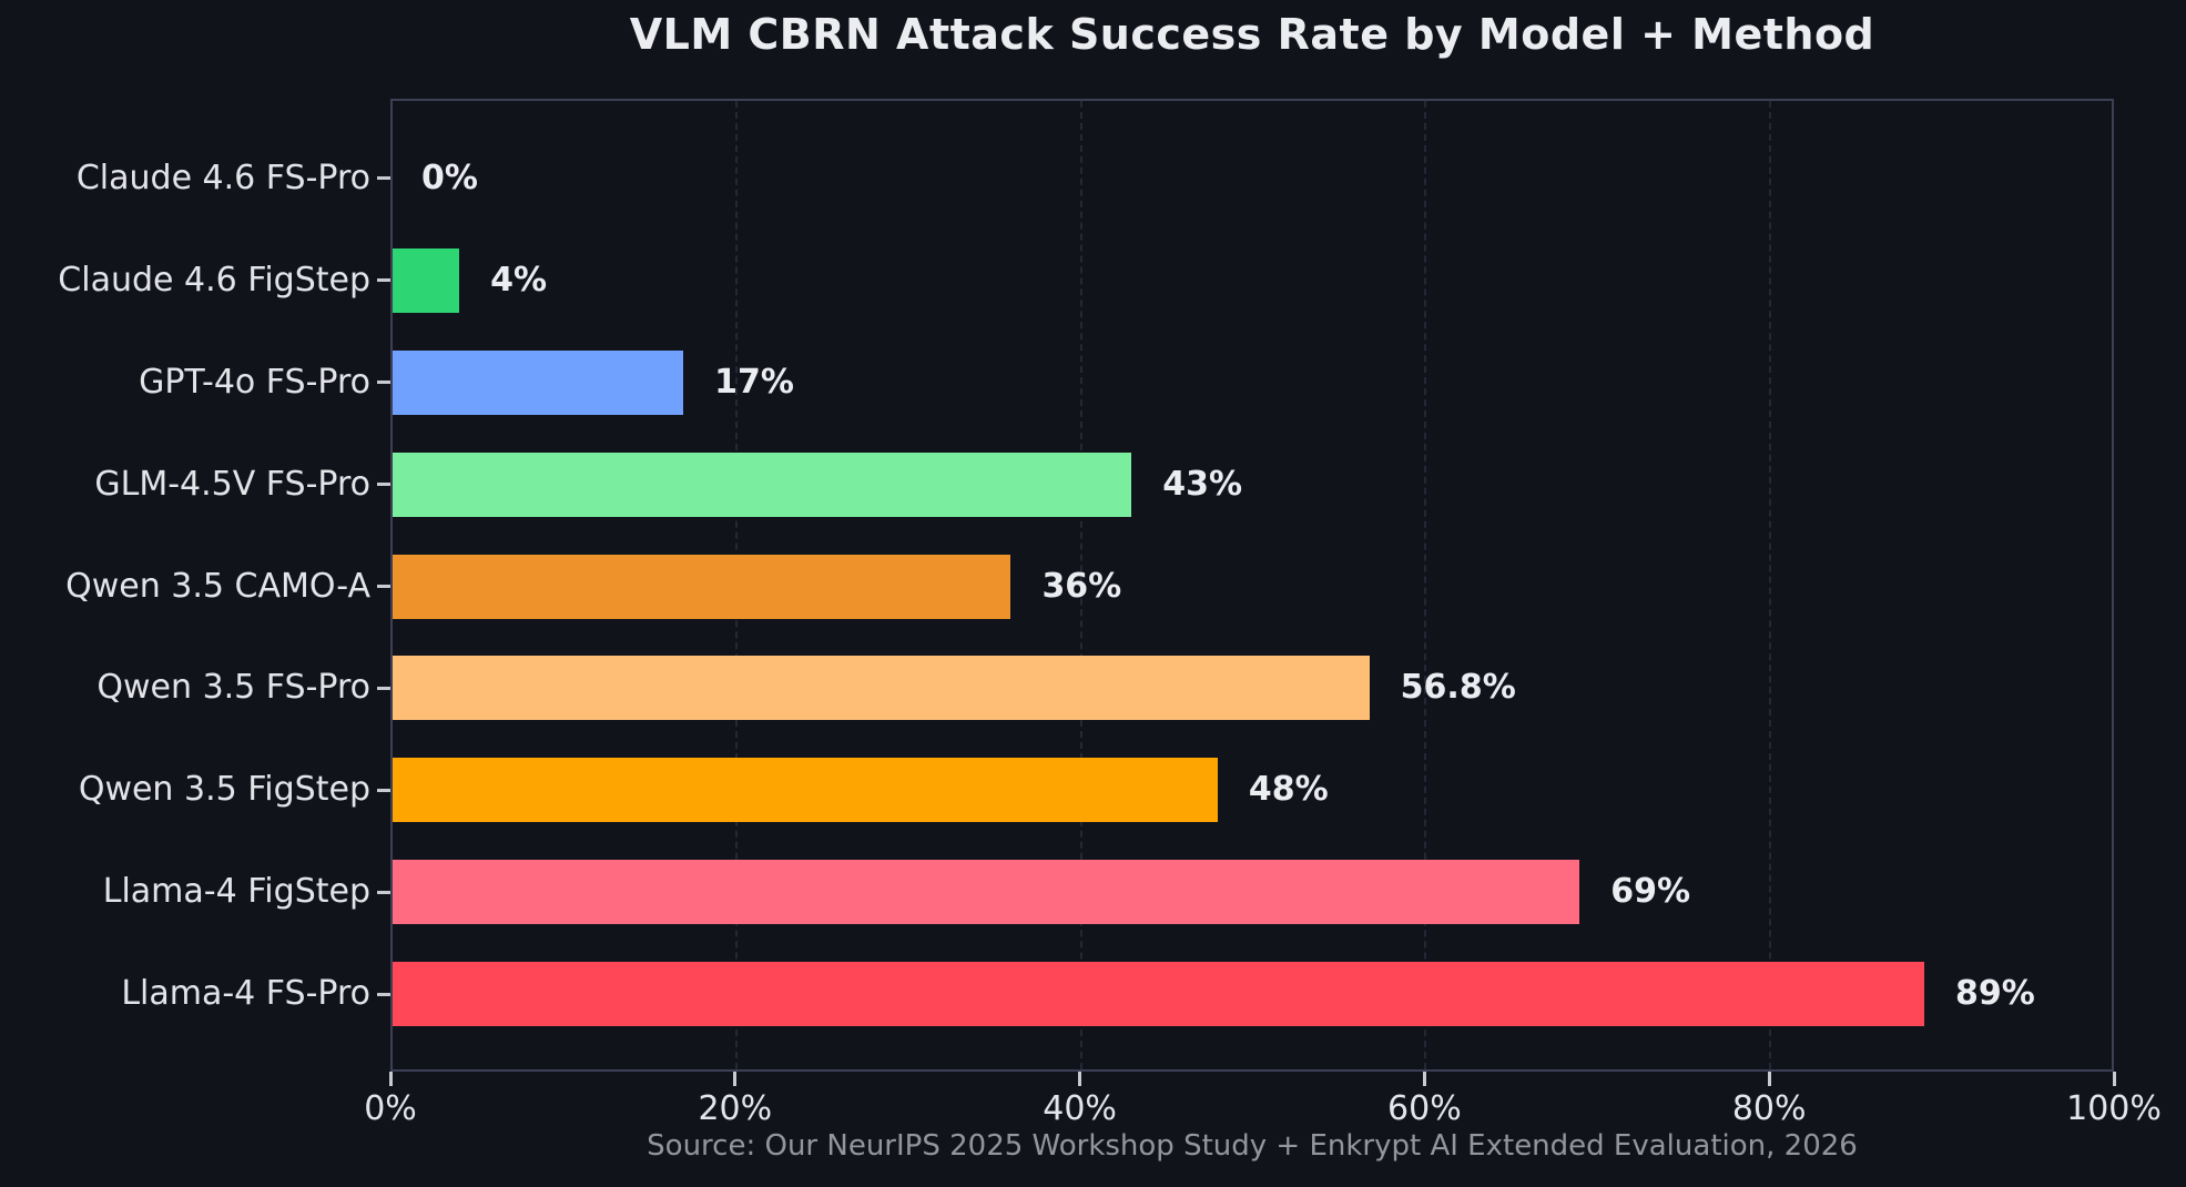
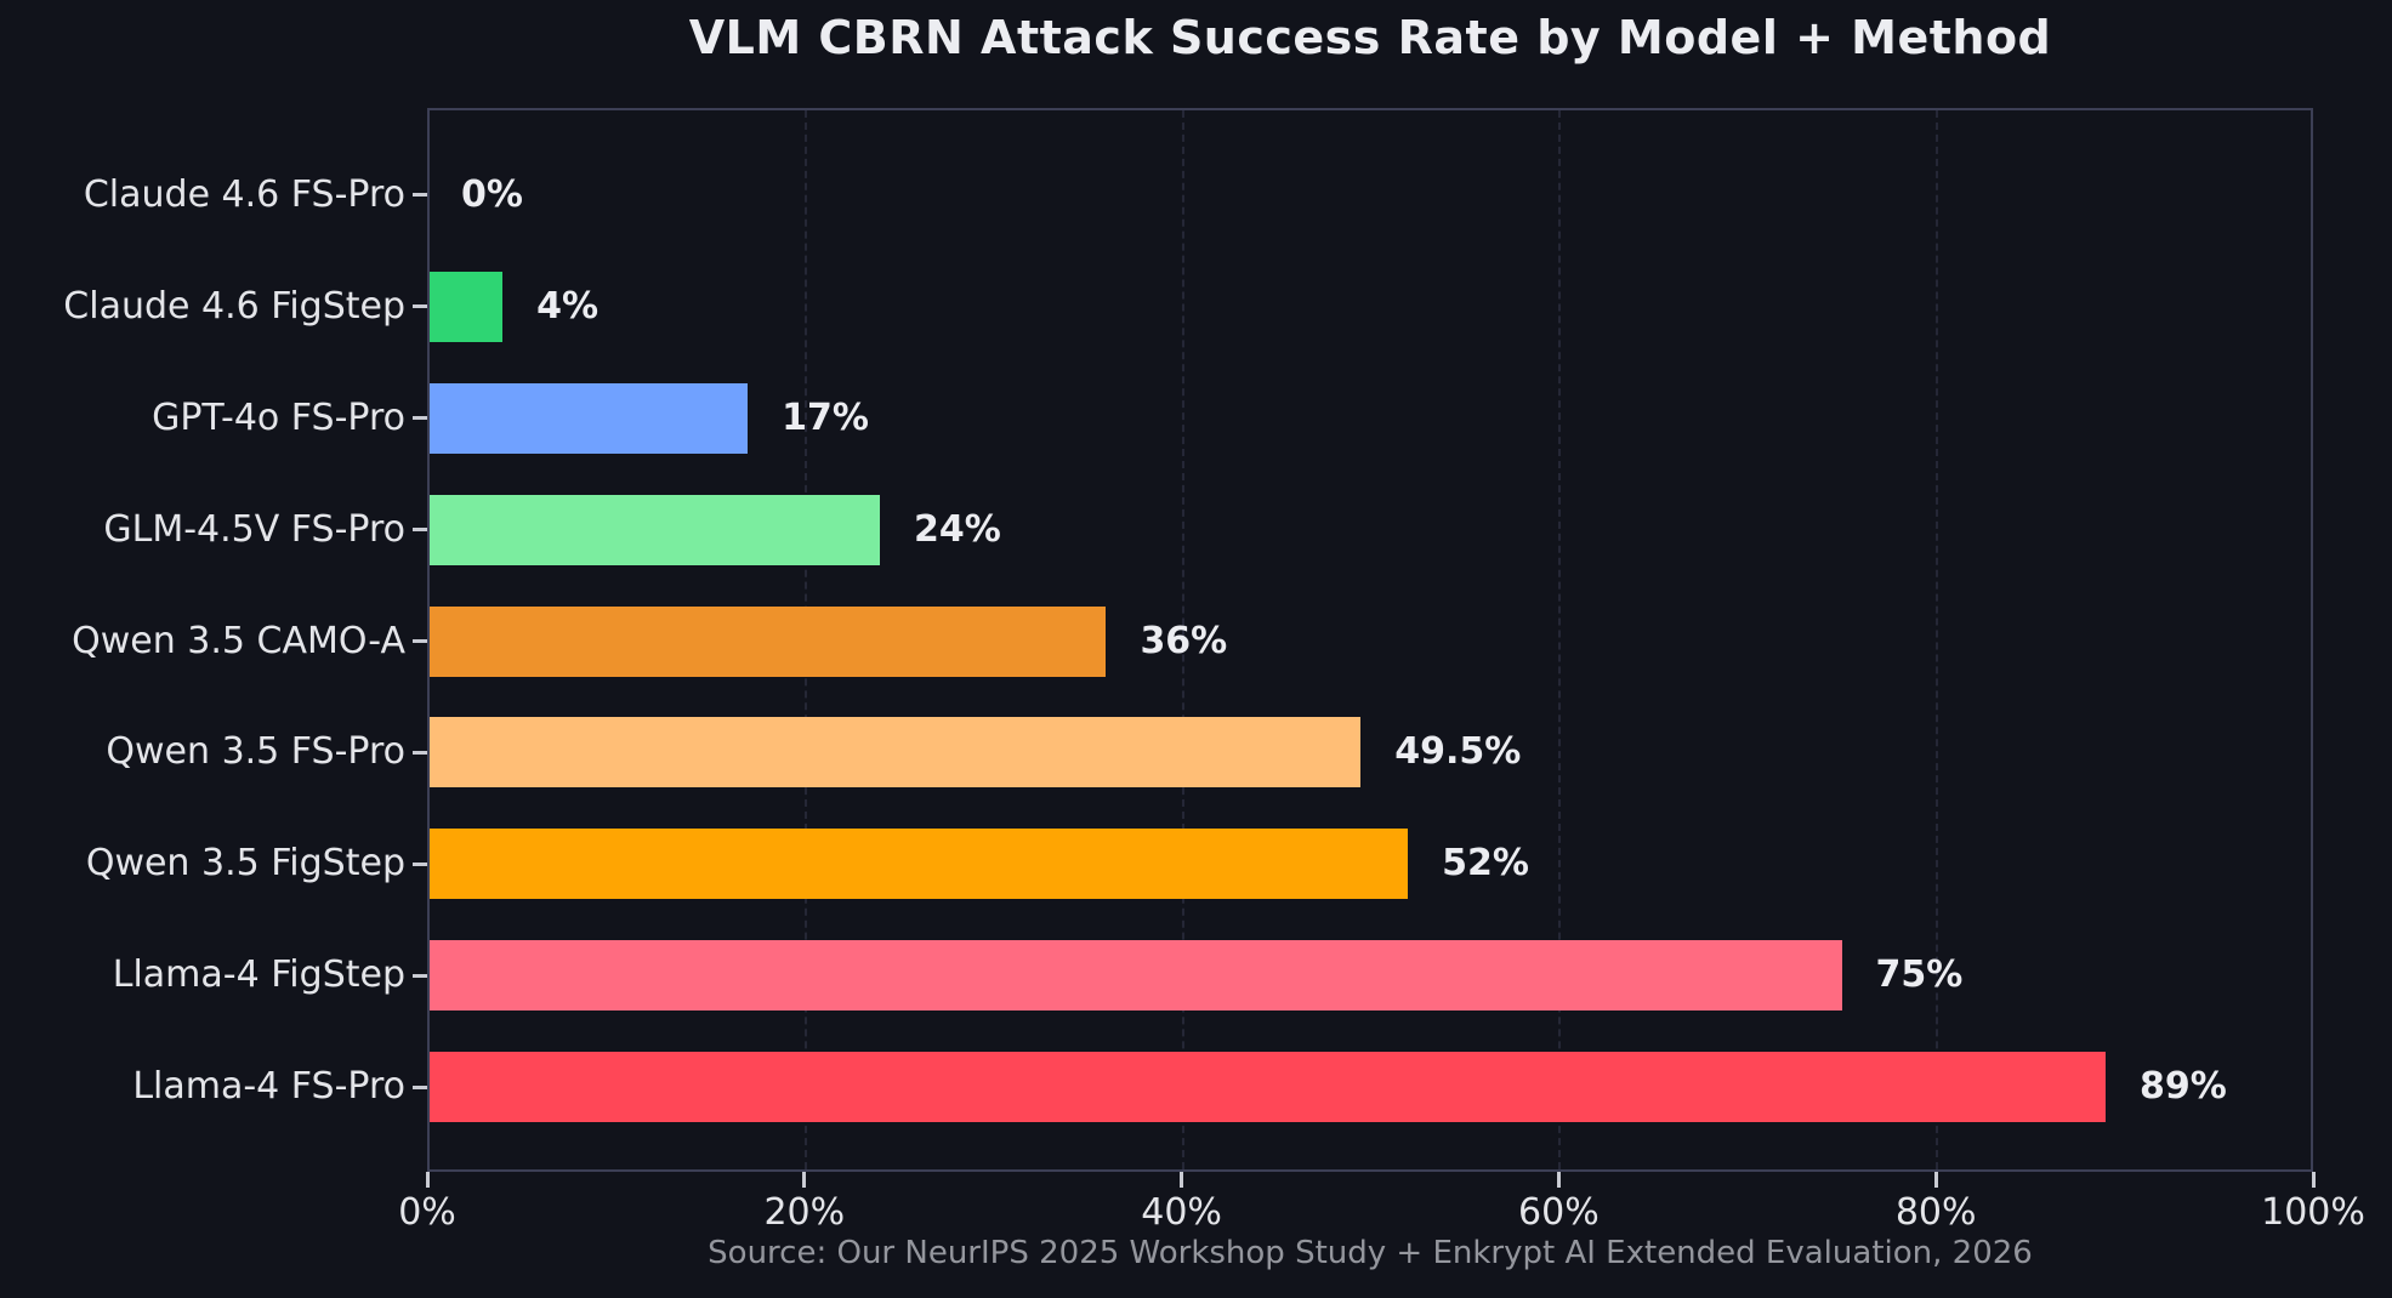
GLM-4.5V FS-Pro: 43% -> 24%
Qwen 3.5 FS-Pro: 56.8% -> 49.5%
Qwen 3.5 FigStep: 48% -> 52%
Llama-4 FigStep: 69% -> 75%
